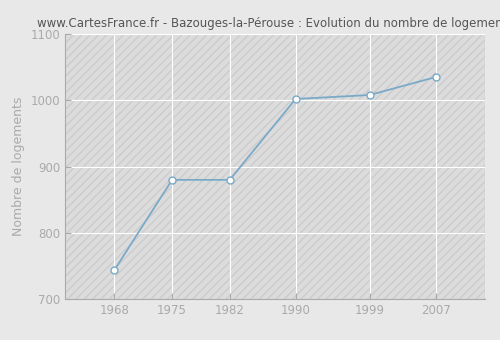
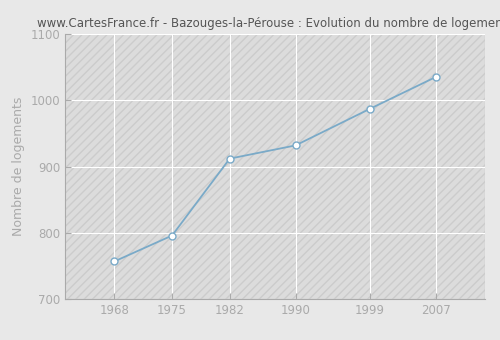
1968: 744 -> 757
1975: 880 -> 796
1982: 880 -> 912
1990: 1002 -> 932
1999: 1008 -> 987
